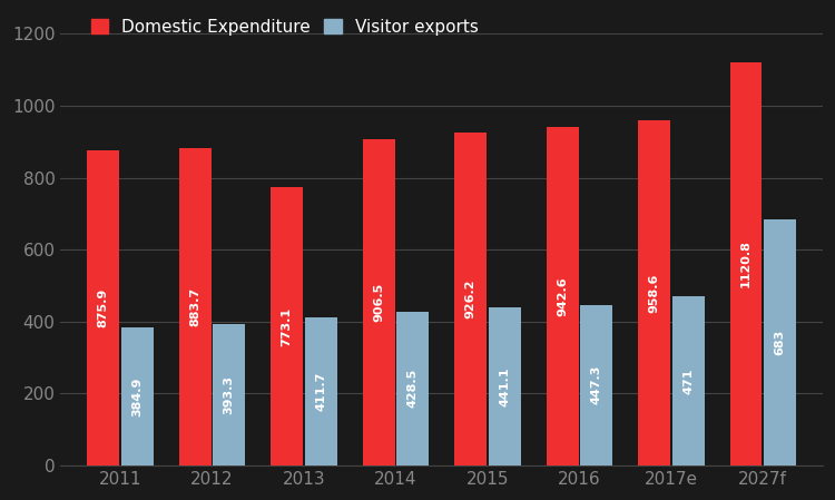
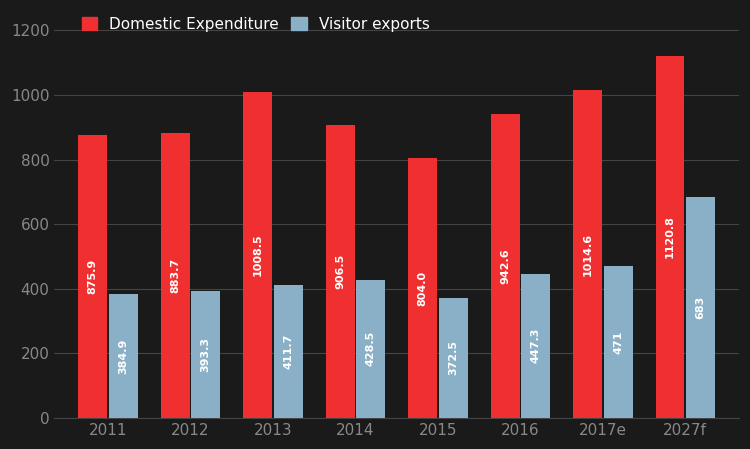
Domestic Expenditure/2013: 773.1 -> 1008.5
Domestic Expenditure/2015: 926.2 -> 804.0
Visitor exports/2015: 441.1 -> 372.5
Domestic Expenditure/2017e: 958.6 -> 1014.6
